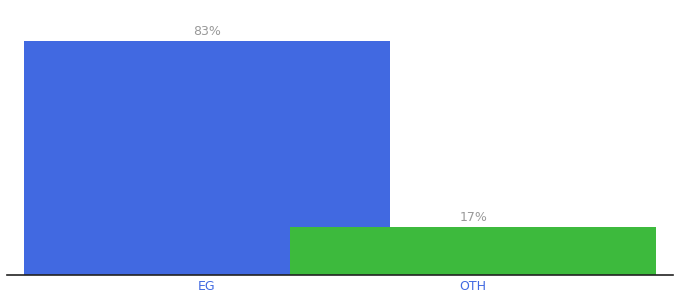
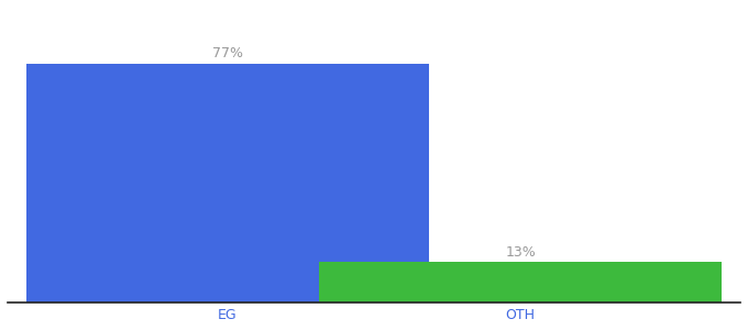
EG: 83% -> 77%
OTH: 17% -> 13%
